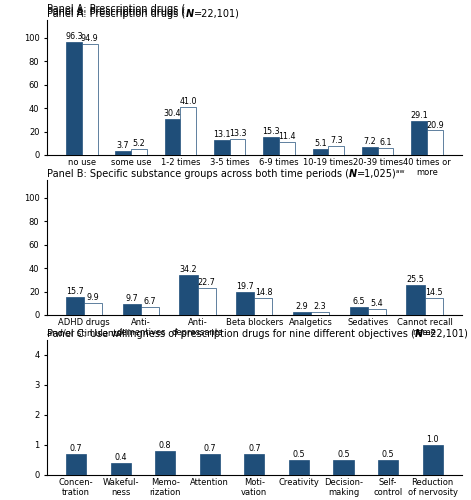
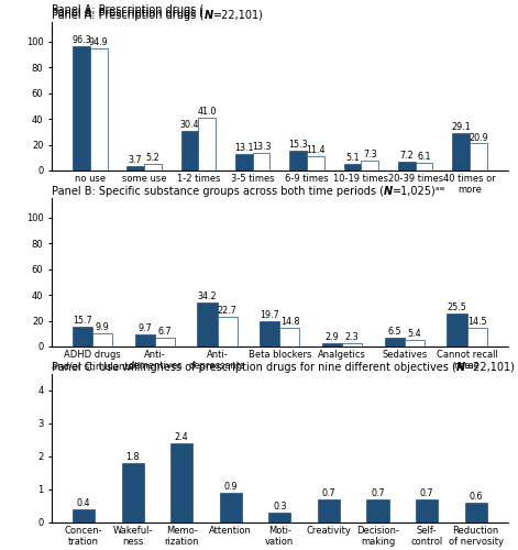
Concen- tration: 0.7 -> 0.4
Wakeful- ness: 0.4 -> 1.8
Memo- rization: 0.8 -> 2.4
Attention: 0.7 -> 0.9
Moti- vation: 0.7 -> 0.3
Creativity: 0.5 -> 0.7
Decision- making: 0.5 -> 0.7
Self- control: 0.5 -> 0.7
Reduction of nervosity: 1.0 -> 0.6
